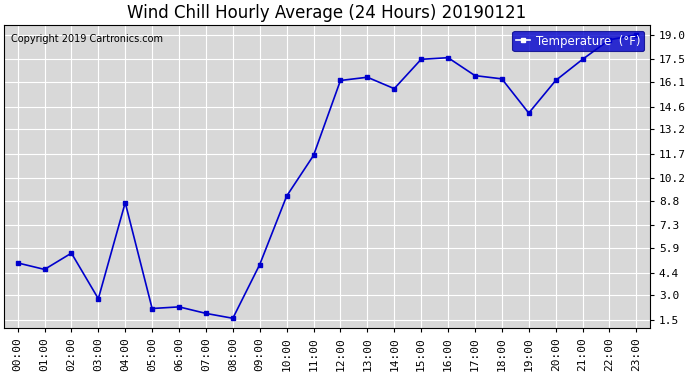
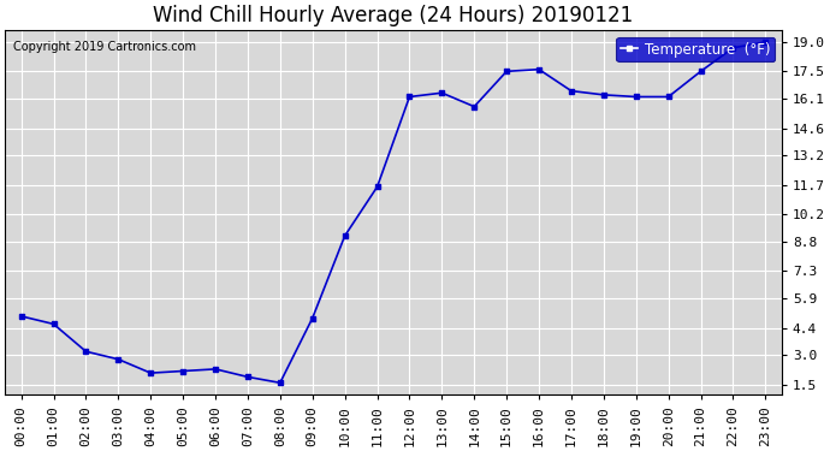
02:00: 5.6 -> 3.2
04:00: 8.7 -> 2.1
19:00: 14.2 -> 16.2
